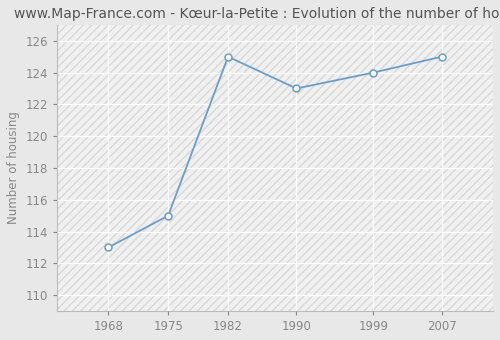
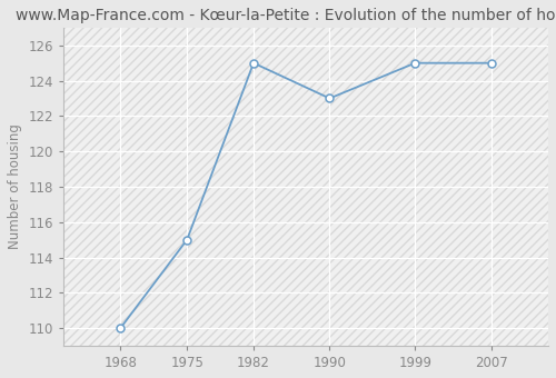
1968: 113 -> 110
1999: 124 -> 125
